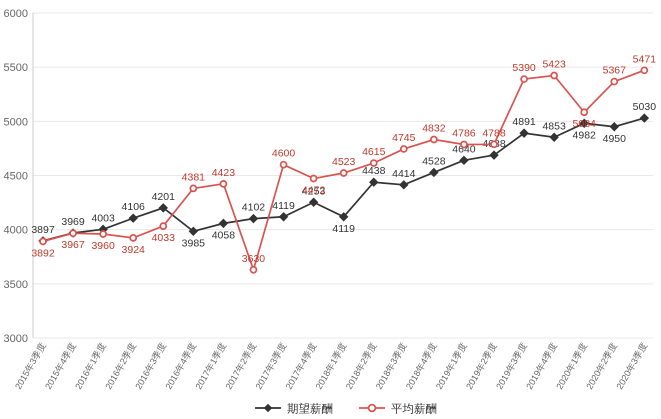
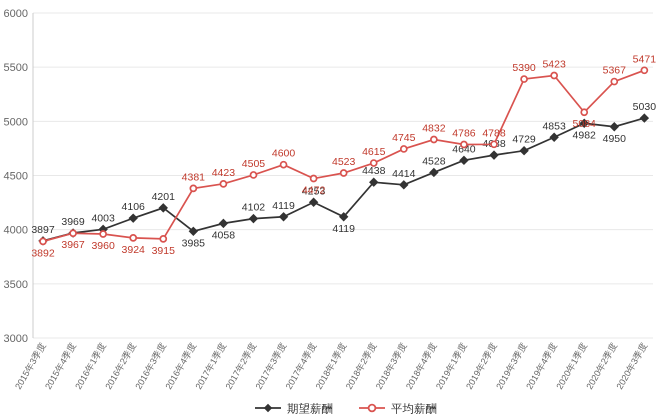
平均薪酬/2016年3季度: 4033 -> 3915
平均薪酬/2017年2季度: 3630 -> 4505
期望薪酬/2019年3季度: 4891 -> 4729
